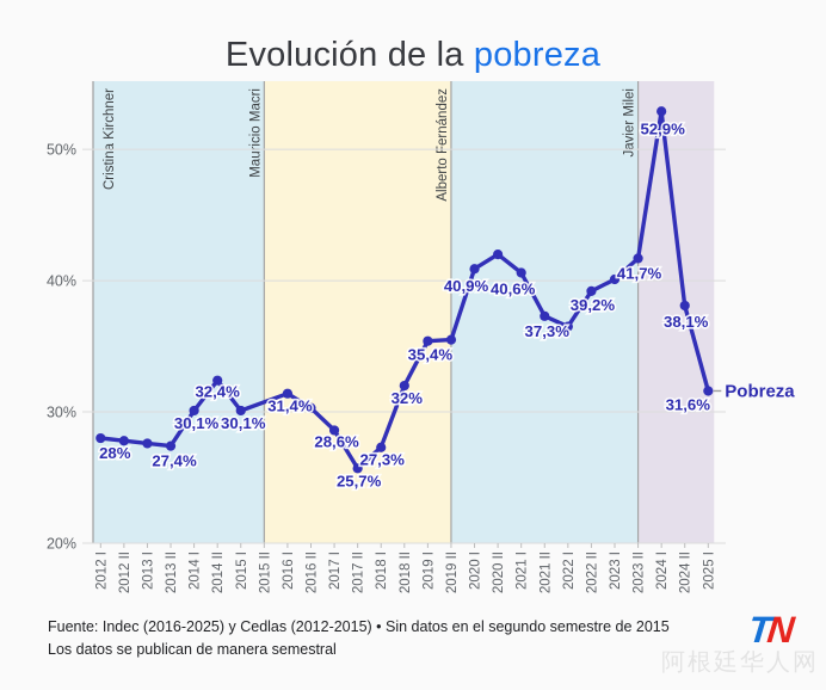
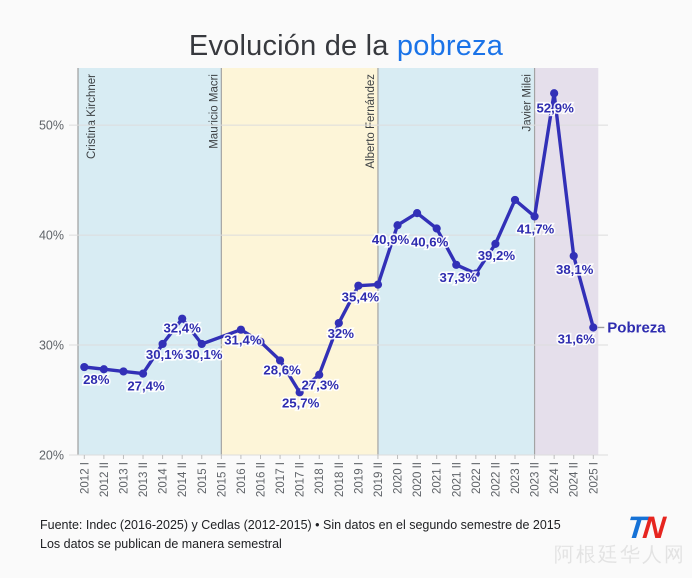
2023 I: 40.1% -> 43.2%
